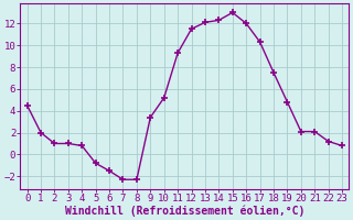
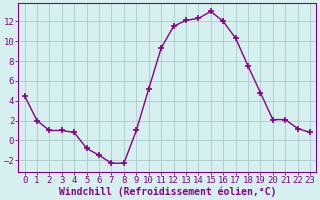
9: 3.4 -> 1.0
